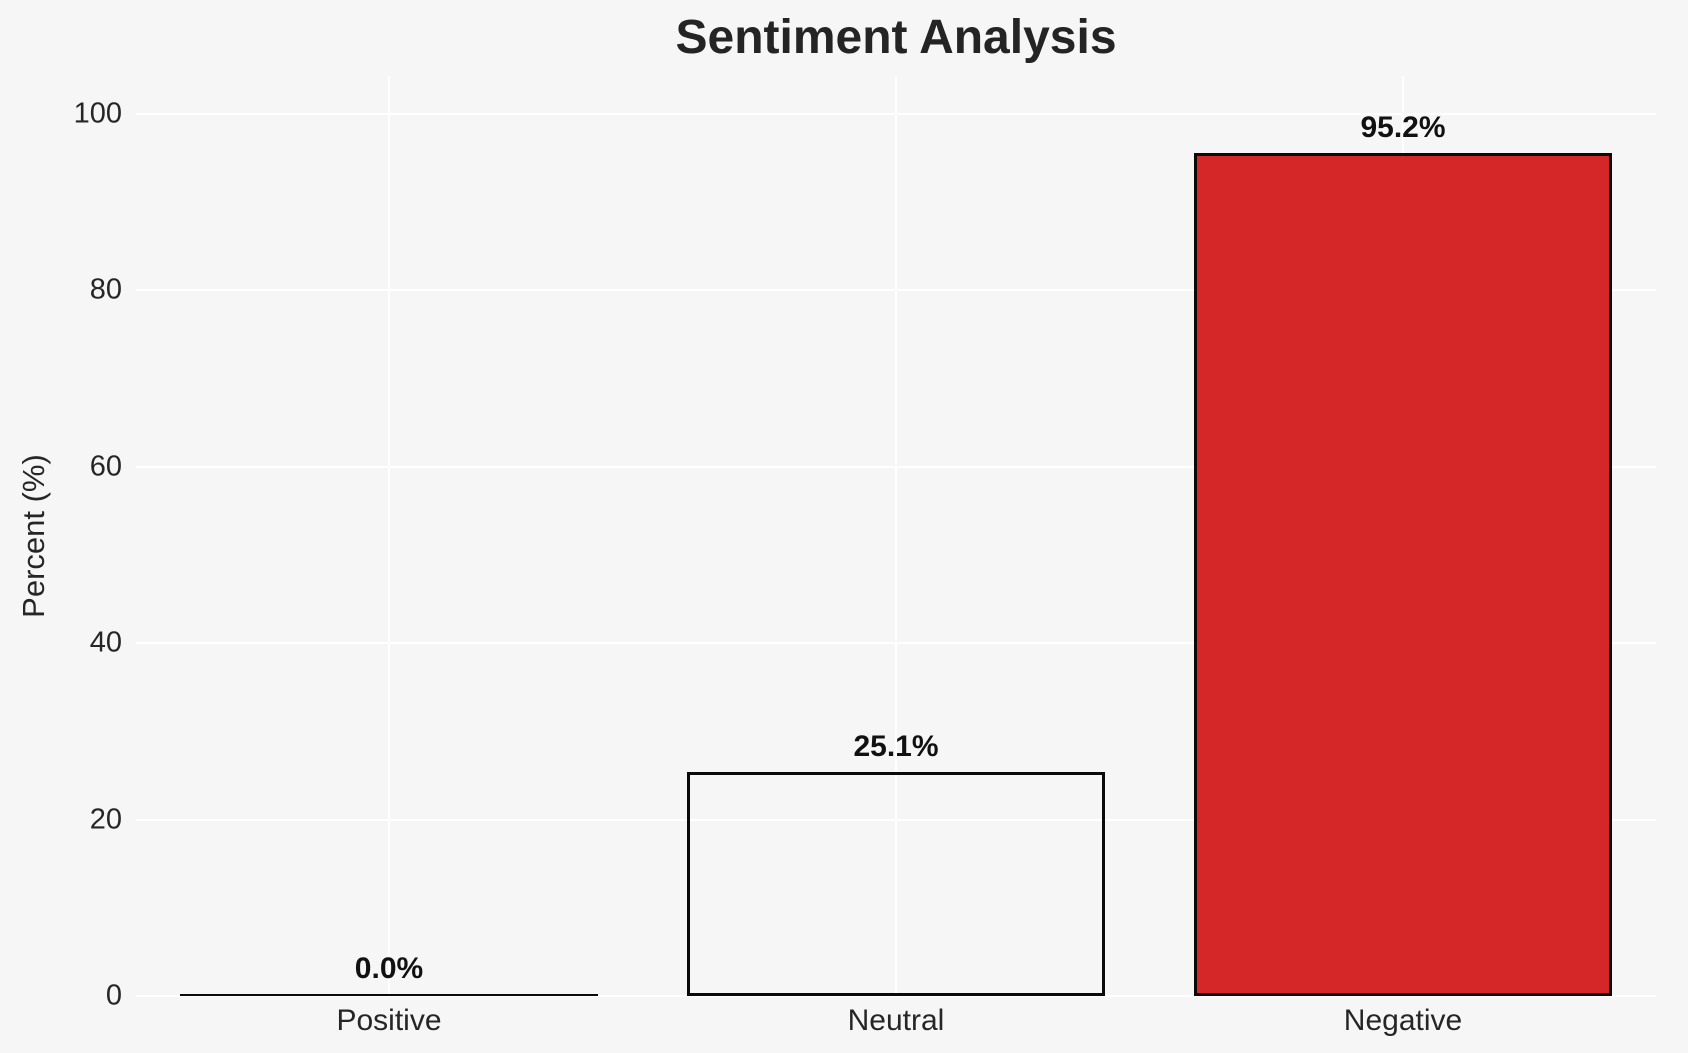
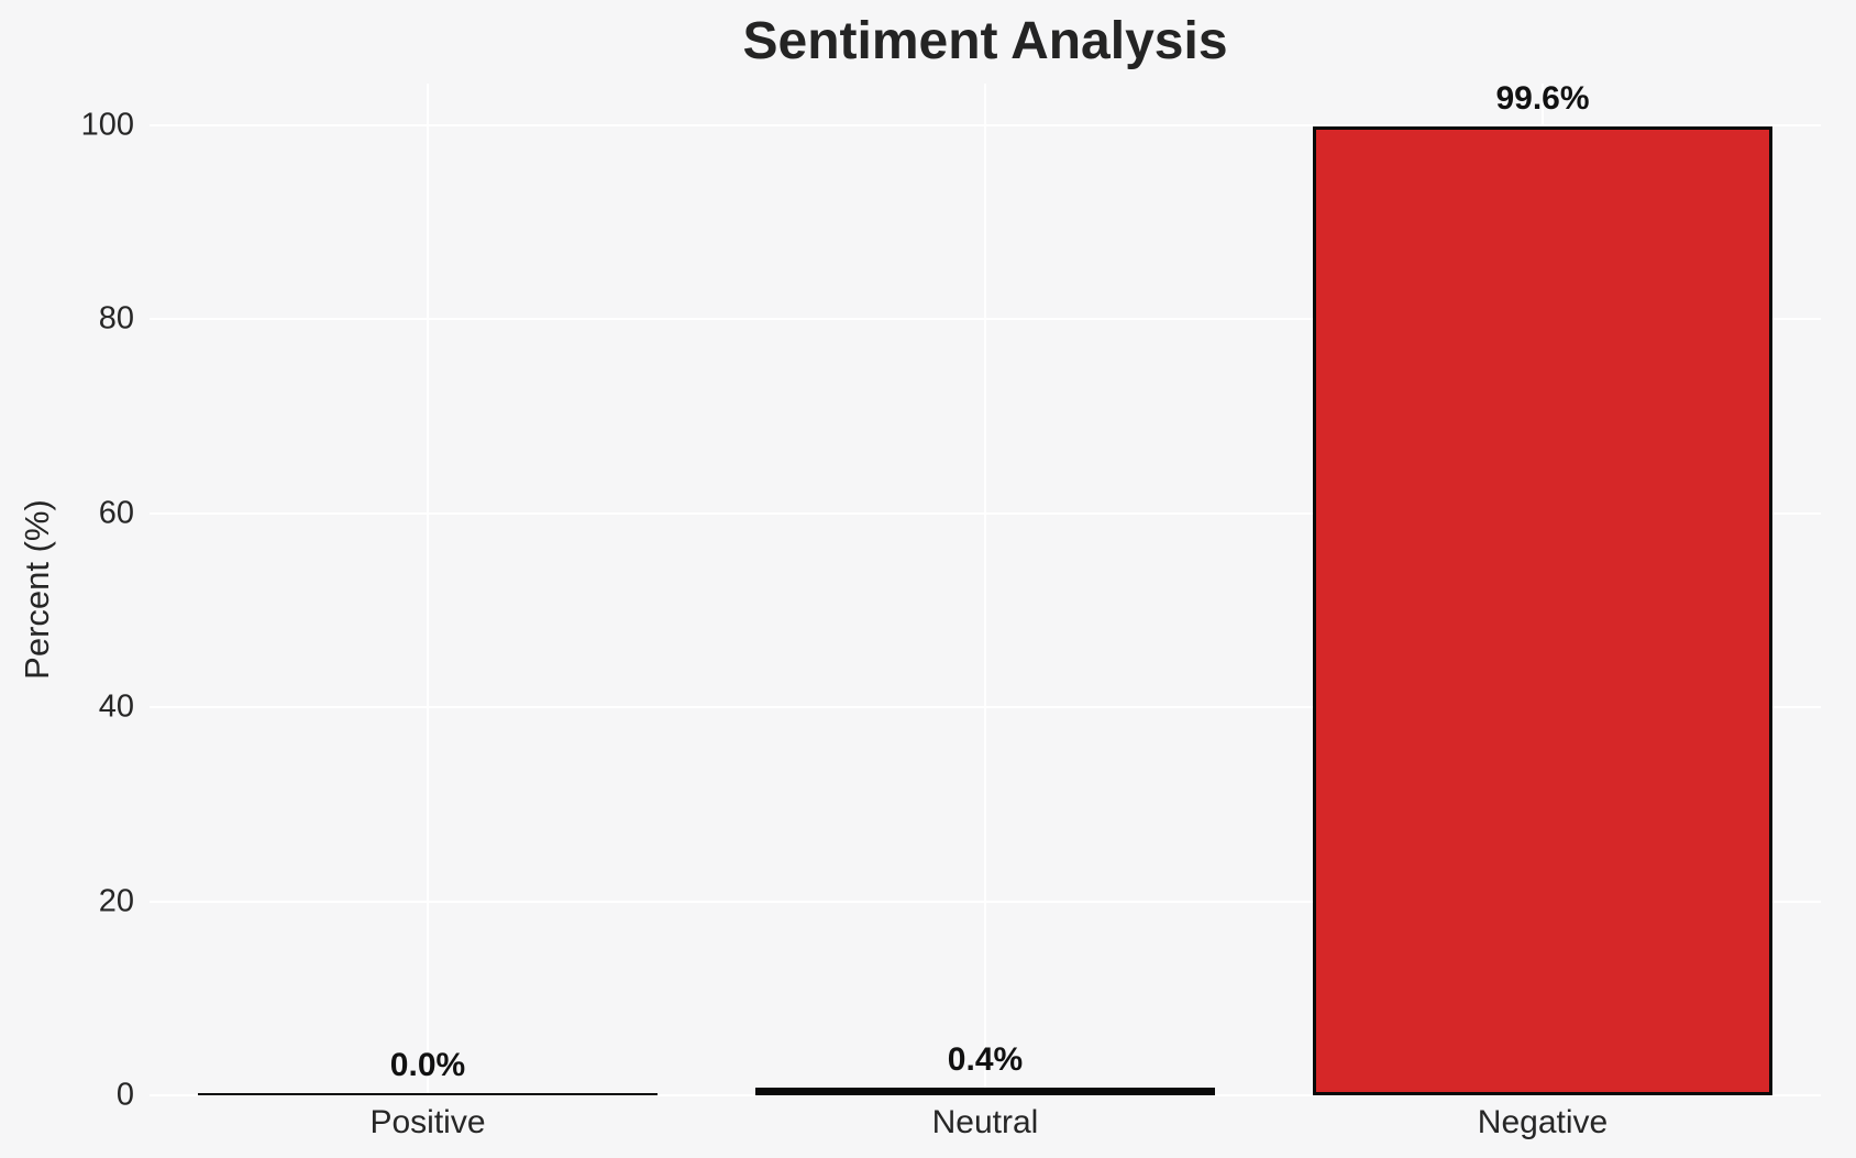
Neutral: 25.1% -> 0.4%
Negative: 95.2% -> 99.6%
